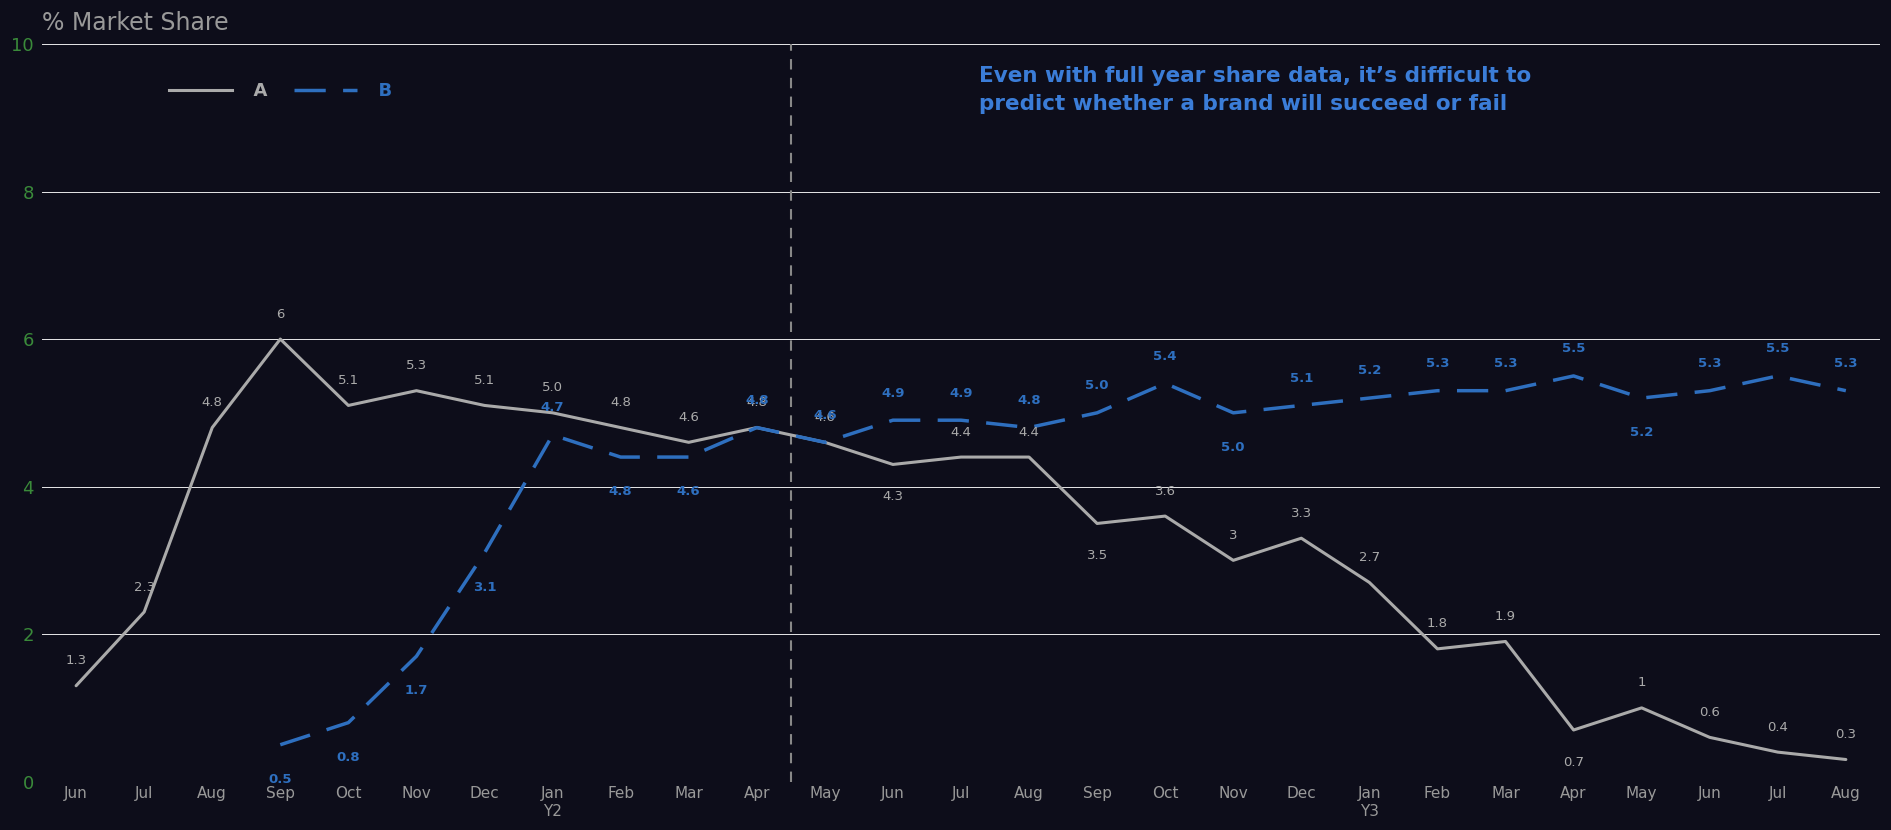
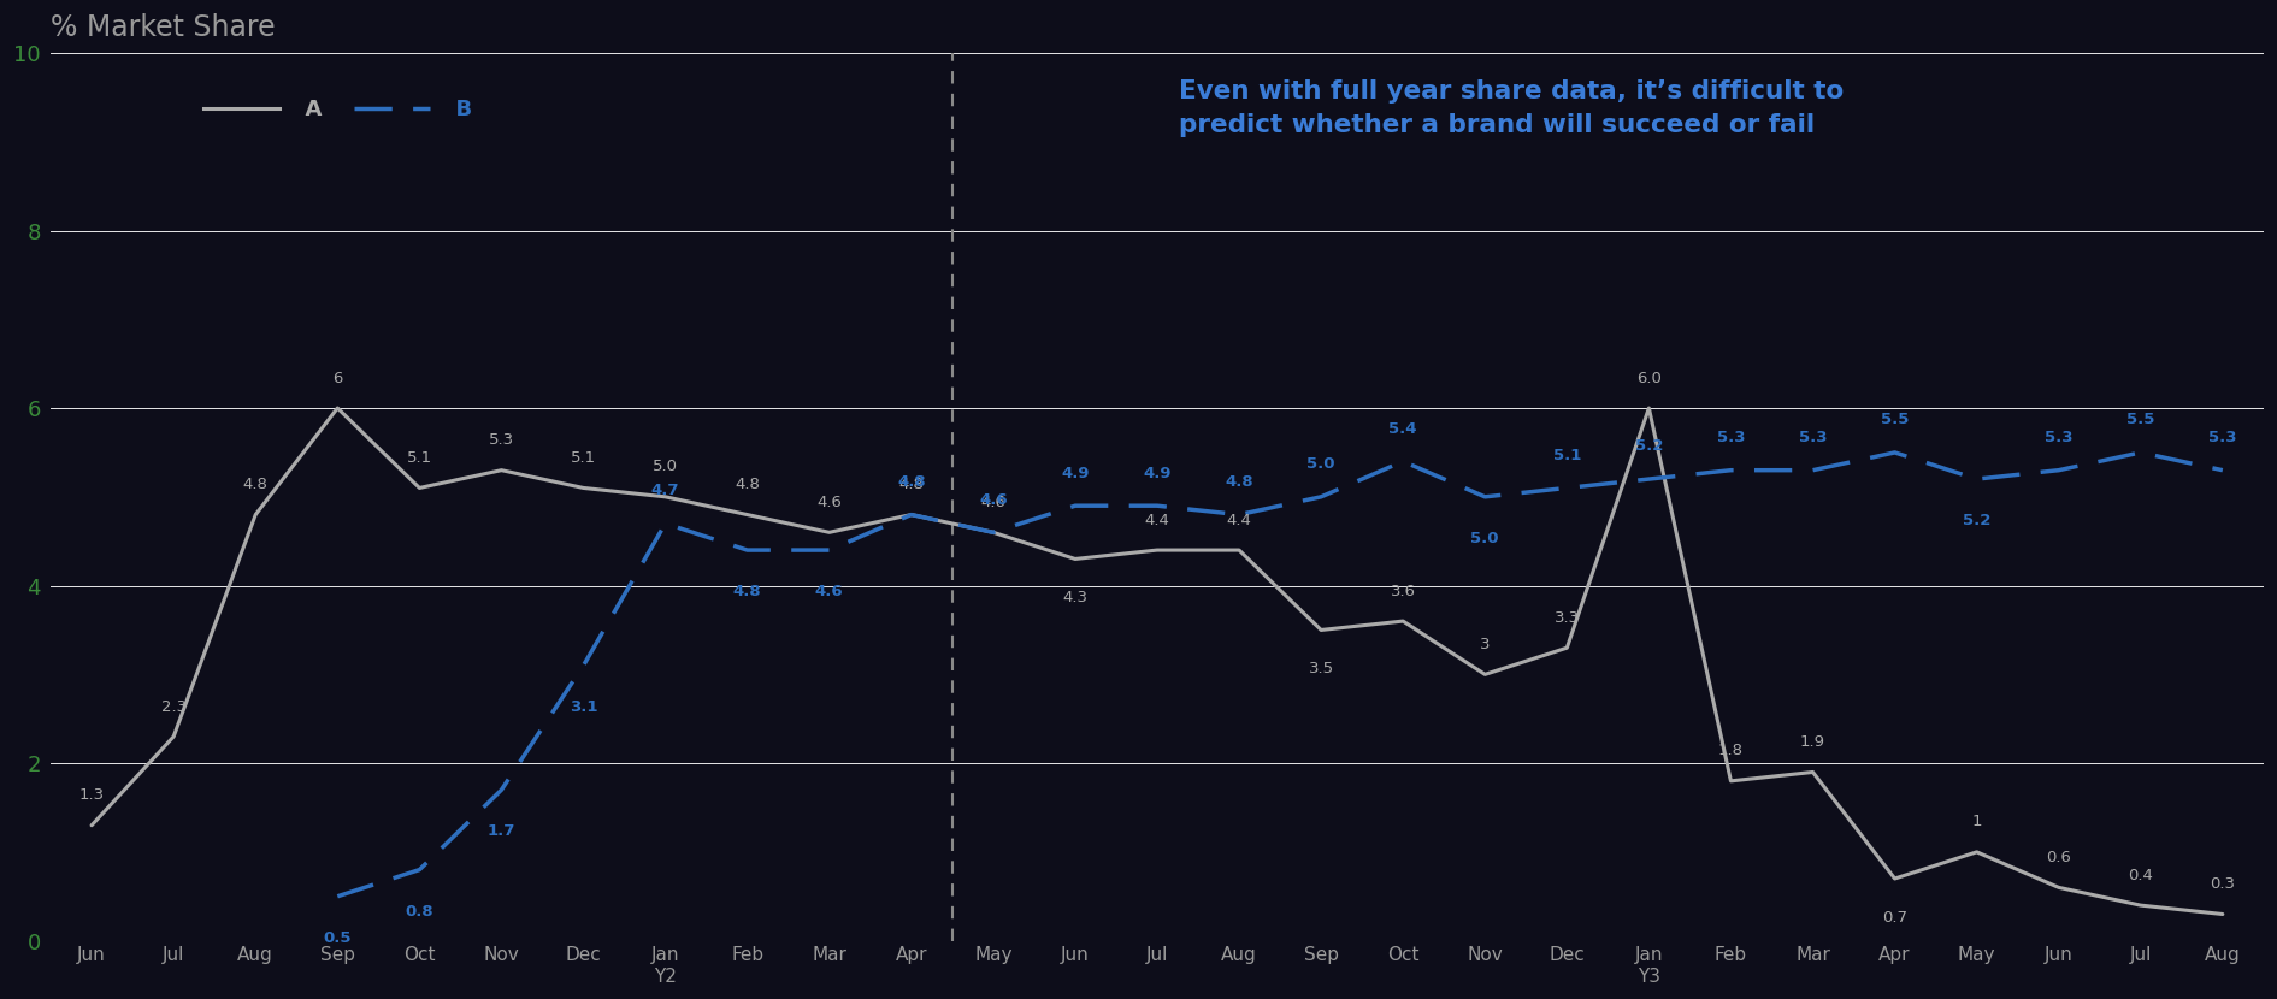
A/Jan Y3: 2.7 -> 6.0
